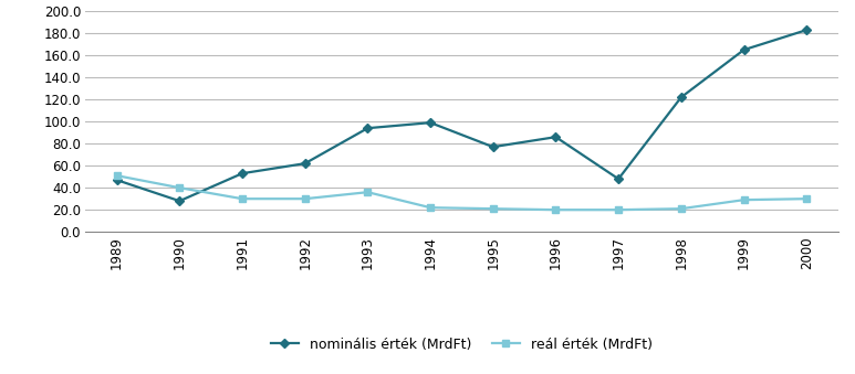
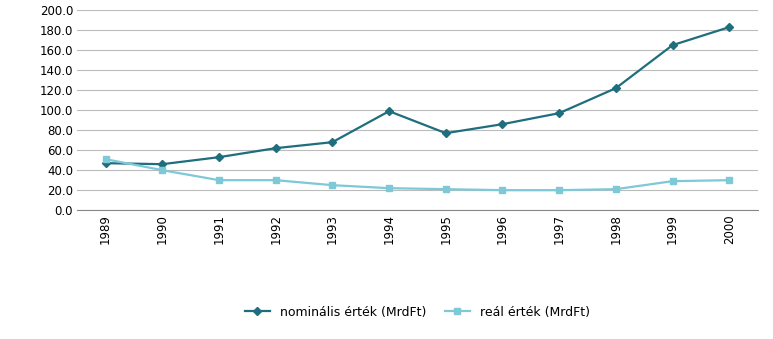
nominális érték (MrdFt)/1990: 28 -> 46
nominális érték (MrdFt)/1993: 94 -> 68
reál érték (MrdFt)/1993: 36 -> 25
nominális érték (MrdFt)/1997: 48 -> 97
